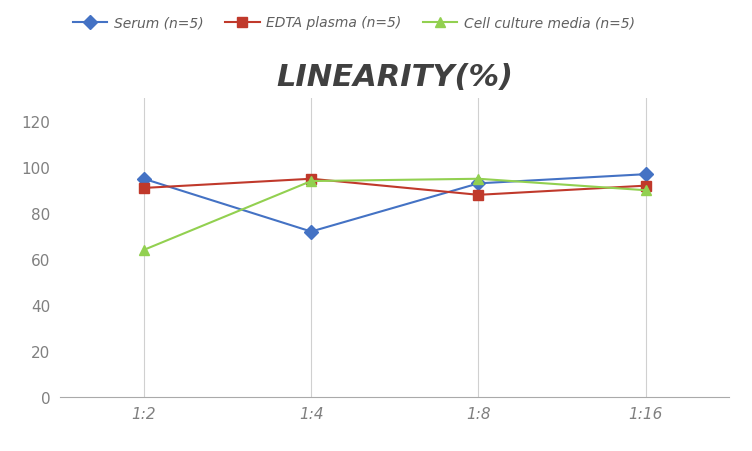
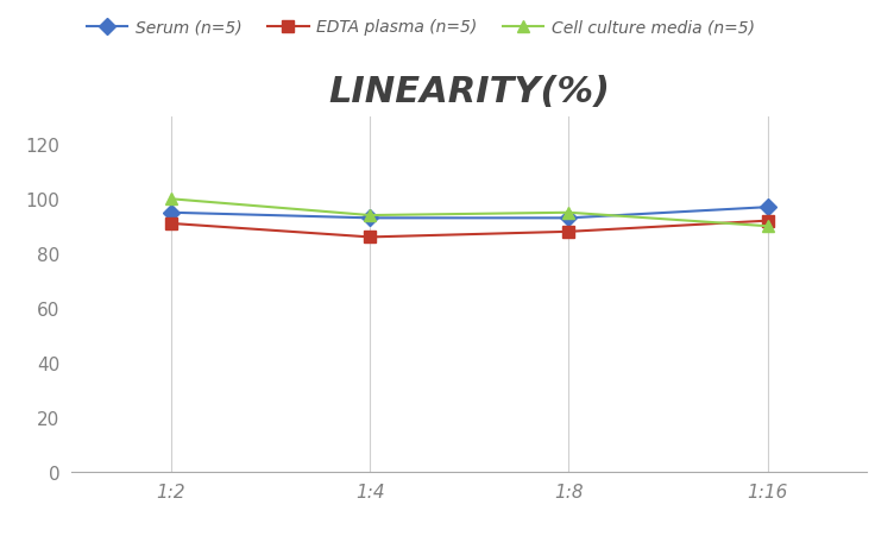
Cell culture media (n=5)/1:2: 64 -> 100
Serum (n=5)/1:4: 72 -> 93
EDTA plasma (n=5)/1:4: 95 -> 86
